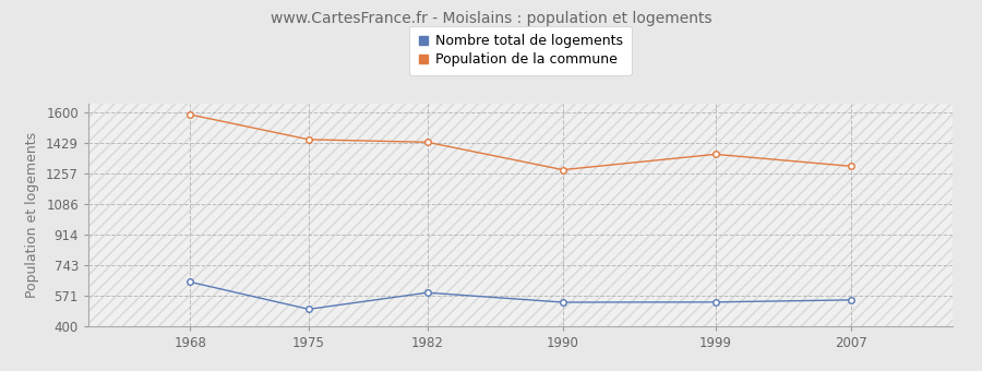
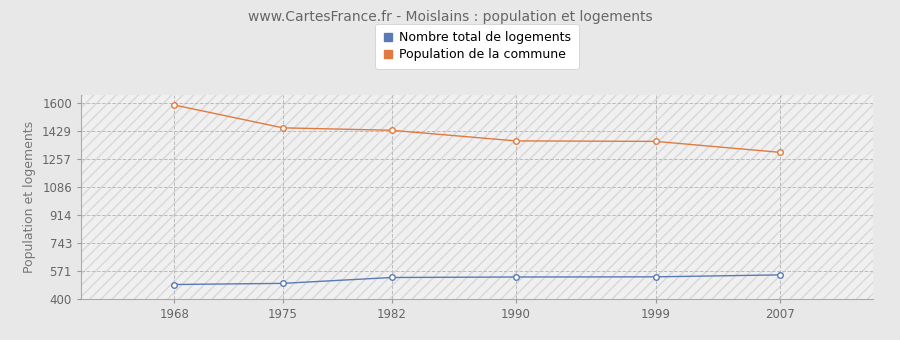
Nombre total de logements/1968: 650 -> 490
Nombre total de logements/1982: 590 -> 530
Population de la commune/1990: 1280 -> 1370
